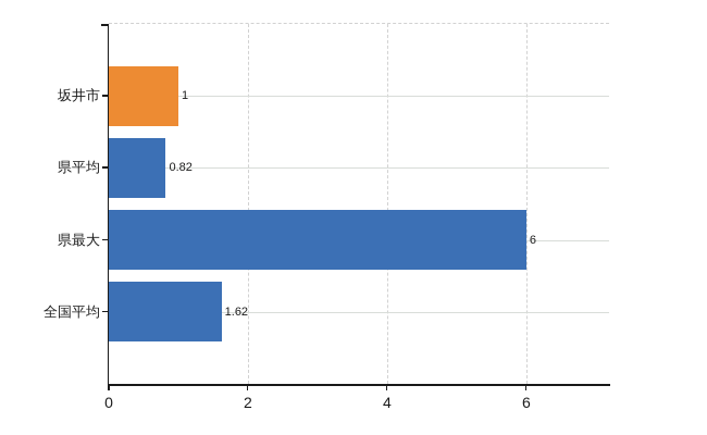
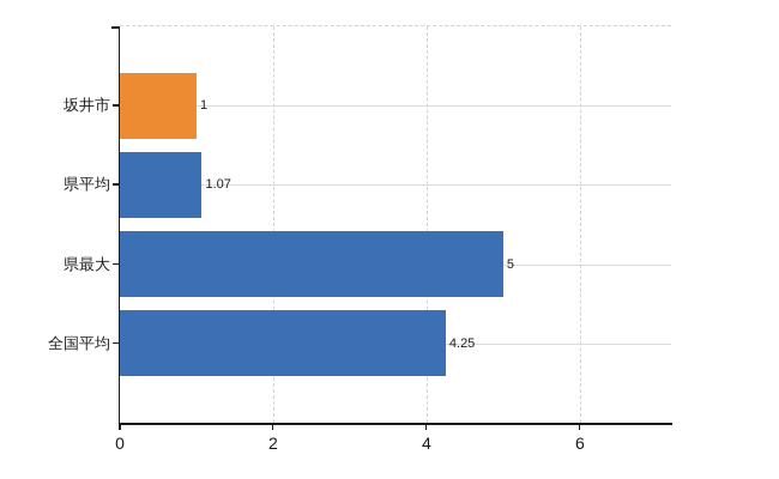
県平均: 0.82 -> 1.07
県最大: 6 -> 5
全国平均: 1.62 -> 4.25
